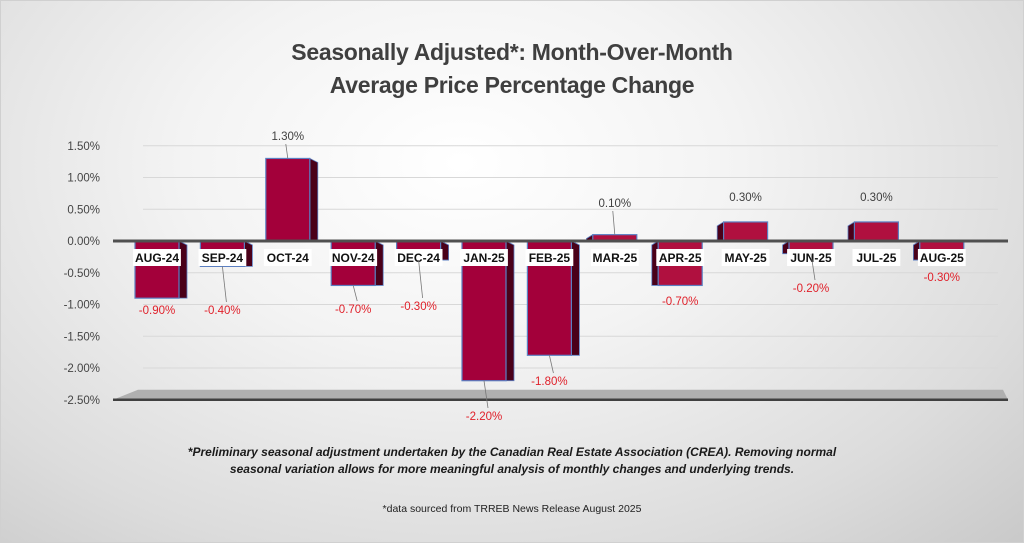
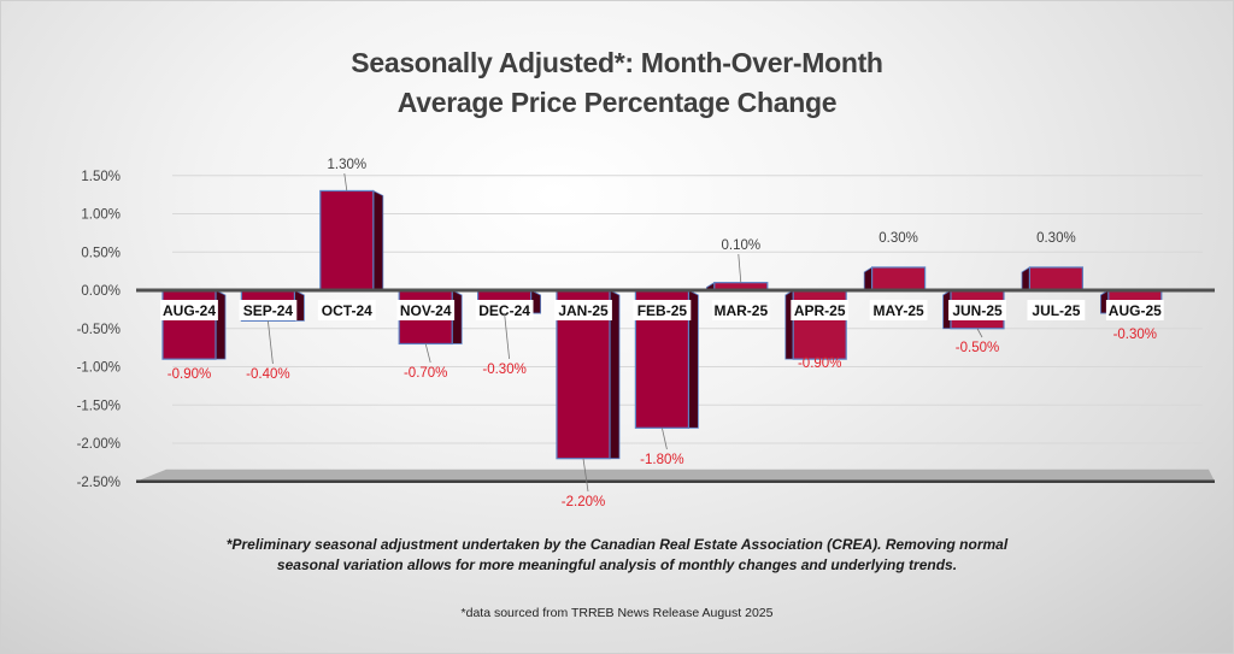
APR-25: -0.70% -> -0.90%
JUN-25: -0.20% -> -0.50%
